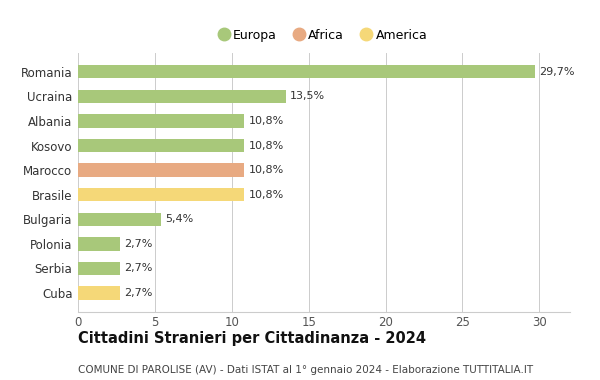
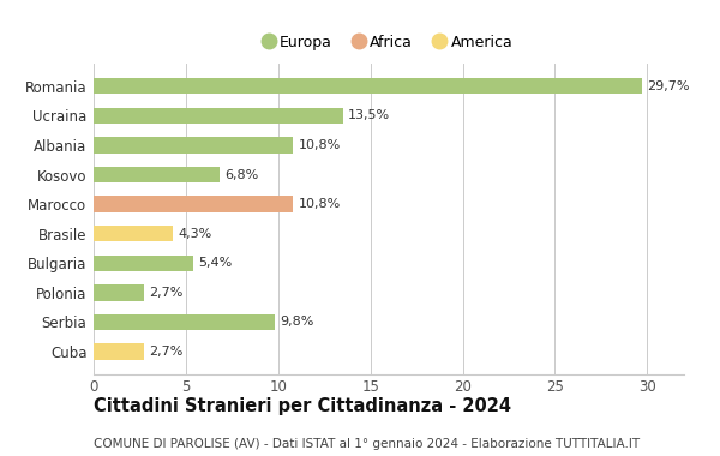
Kosovo: 10,8% -> 6,8%
Brasile: 10,8% -> 4,3%
Serbia: 2,7% -> 9,8%
